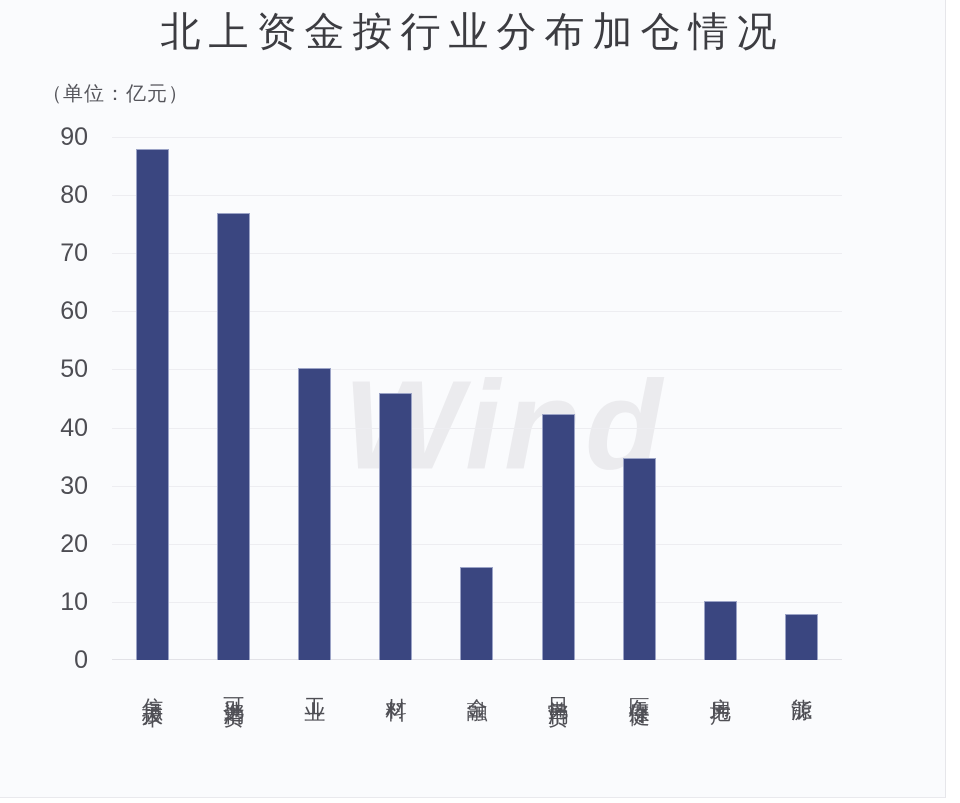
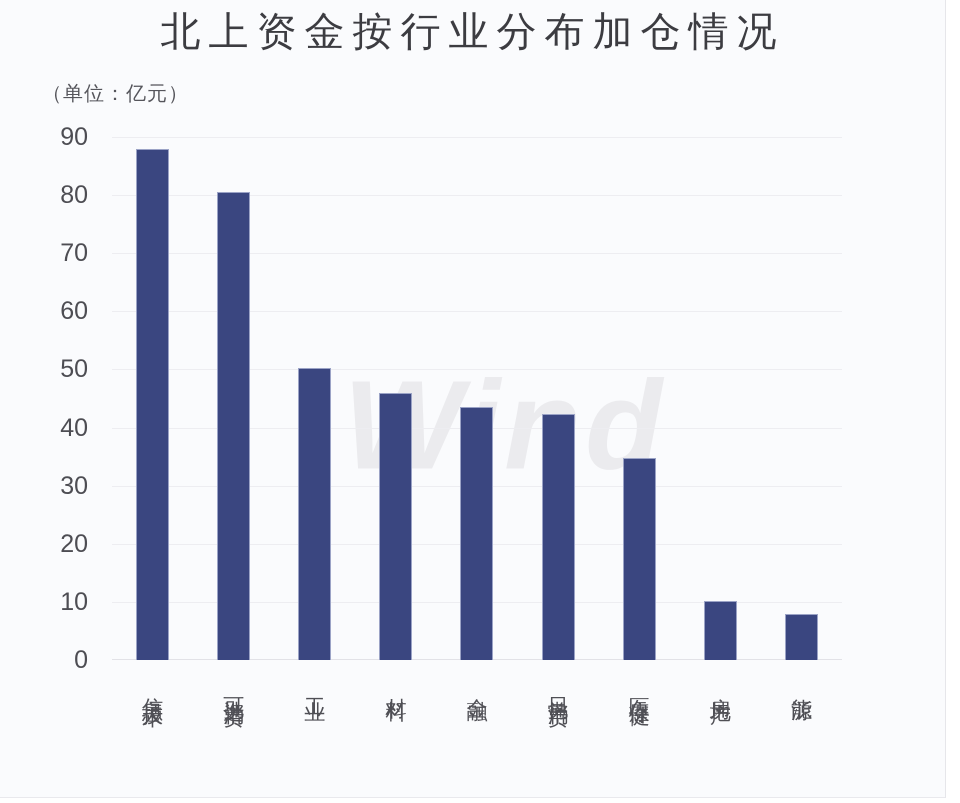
可选消费: 77 -> 80
金融: 16 -> 44
